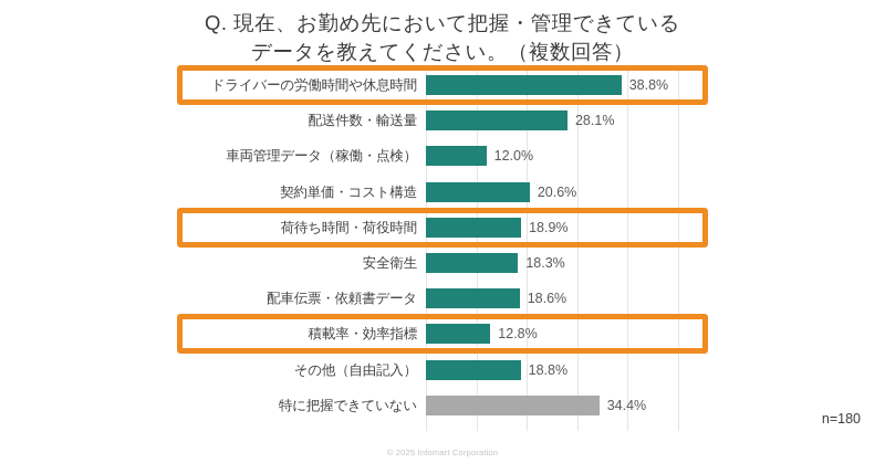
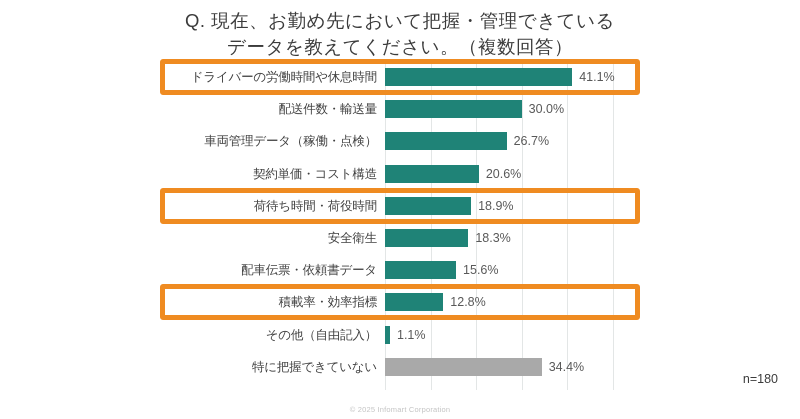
ドライバーの労働時間や休息時間: 38.8% -> 41.1%
配送件数・輸送量: 28.1% -> 30.0%
車両管理データ（稼働・点検）: 12.0% -> 26.7%
配車伝票・依頼書データ: 18.6% -> 15.6%
その他（自由記入）: 18.8% -> 1.1%
